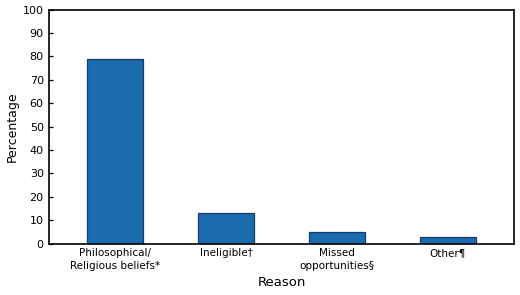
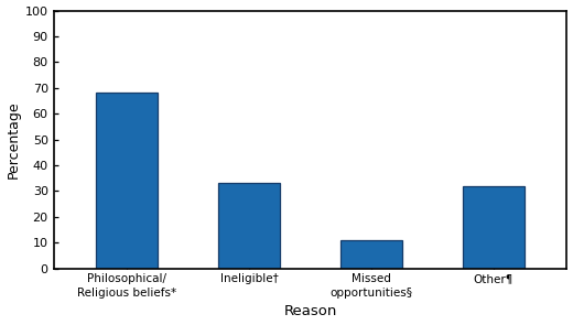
Philosophical/ Religious beliefs*: 79 -> 68
Ineligible†: 13 -> 33
Missed opportunities§: 5 -> 11
Other¶: 3 -> 32
